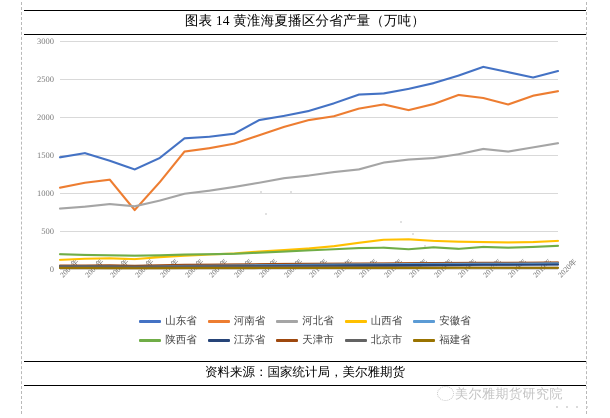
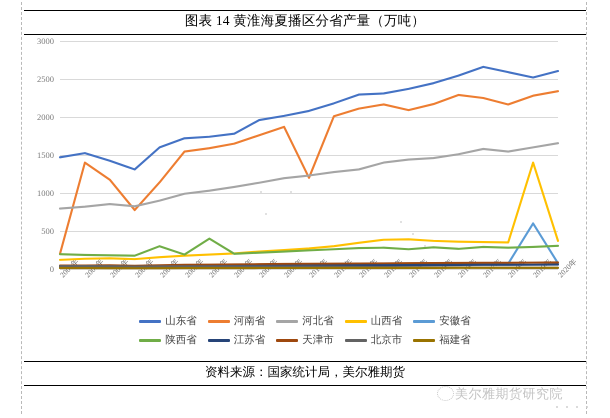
河南省/2000年: 1100 -> 200
河南省/2001年: 1100 -> 1400
山东省/2004年: 1500 -> 1600
陕西省/2004年: 200 -> 300
陕西省/2006年: 200 -> 400
河南省/2010年: 2000 -> 1200
山西省/2019年: 400 -> 1400
安徽省/2019年: 100 -> 600
